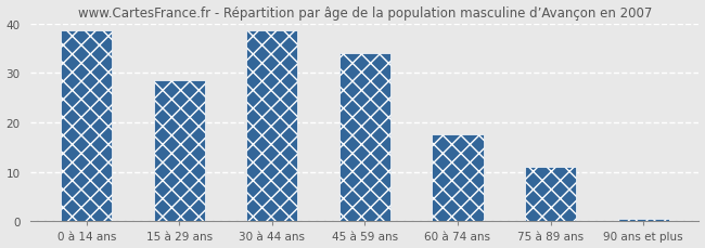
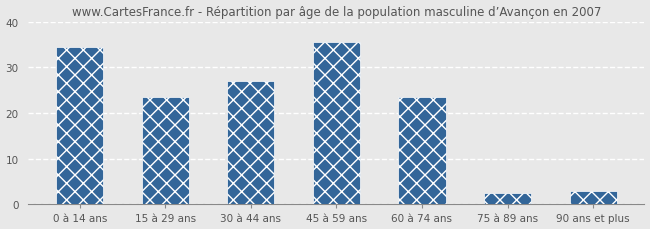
0 à 14 ans: 38.5 -> 34.5
15 à 29 ans: 28.5 -> 23.5
30 à 44 ans: 38.5 -> 27.0
45 à 59 ans: 34.0 -> 35.5
60 à 74 ans: 17.5 -> 23.5
75 à 89 ans: 11.0 -> 2.5
90 ans et plus: 0.5 -> 3.0
